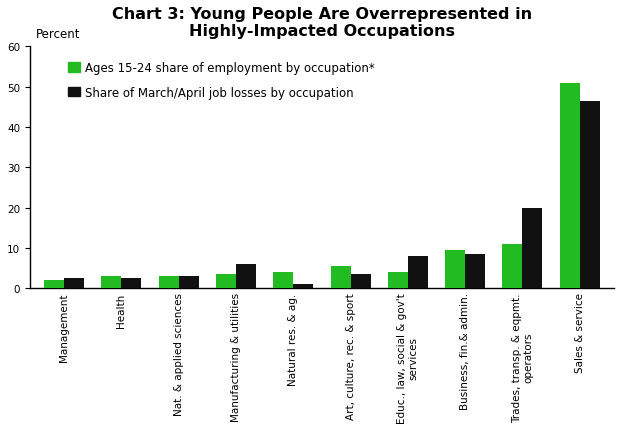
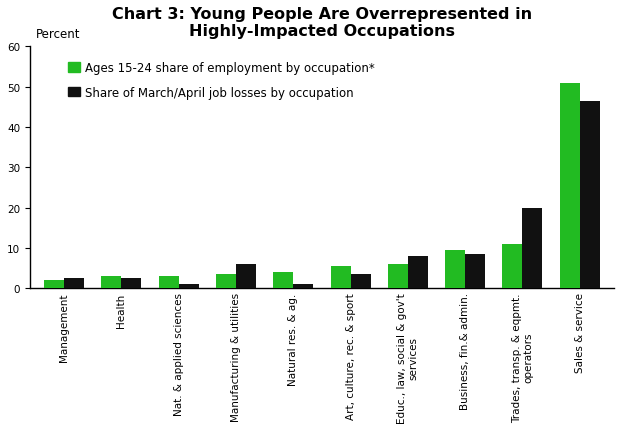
Share of March/April job losses by occupation/Nat. & applied sciences: 3.0 -> 1.0
Ages 15-24 share of employment by occupation*/Educ., law, social & gov't services: 4.0 -> 6.0
